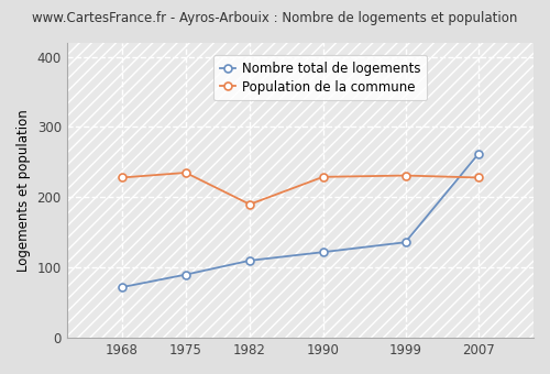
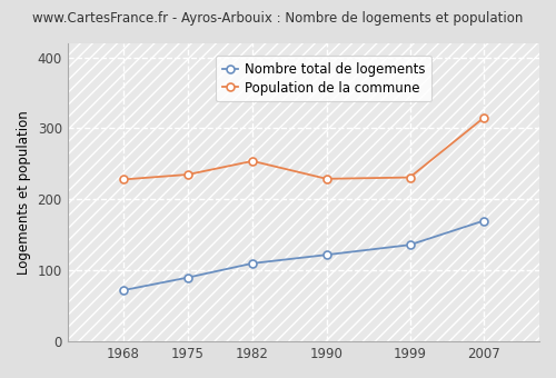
Population de la commune/1982: 190 -> 254
Nombre total de logements/2007: 262 -> 170
Population de la commune/2007: 228 -> 315
